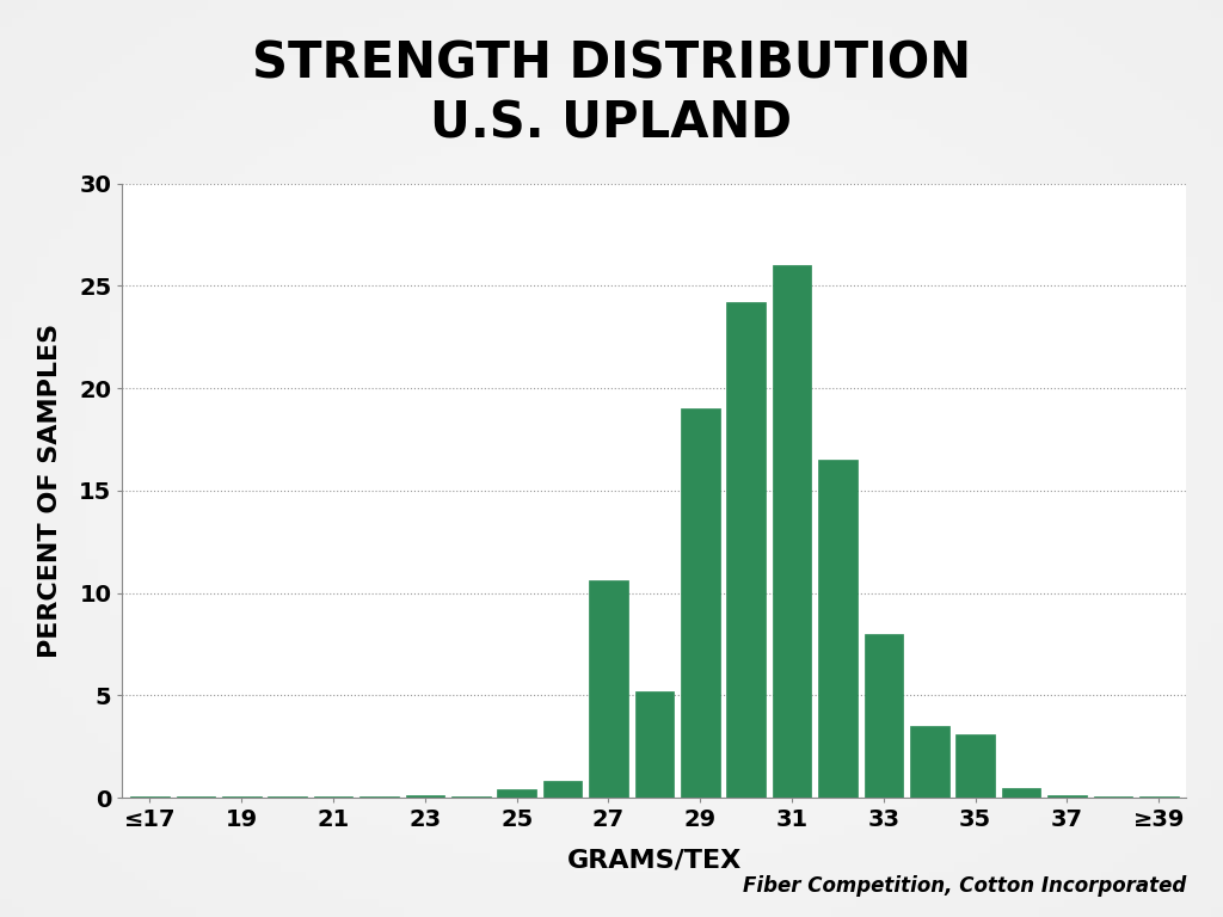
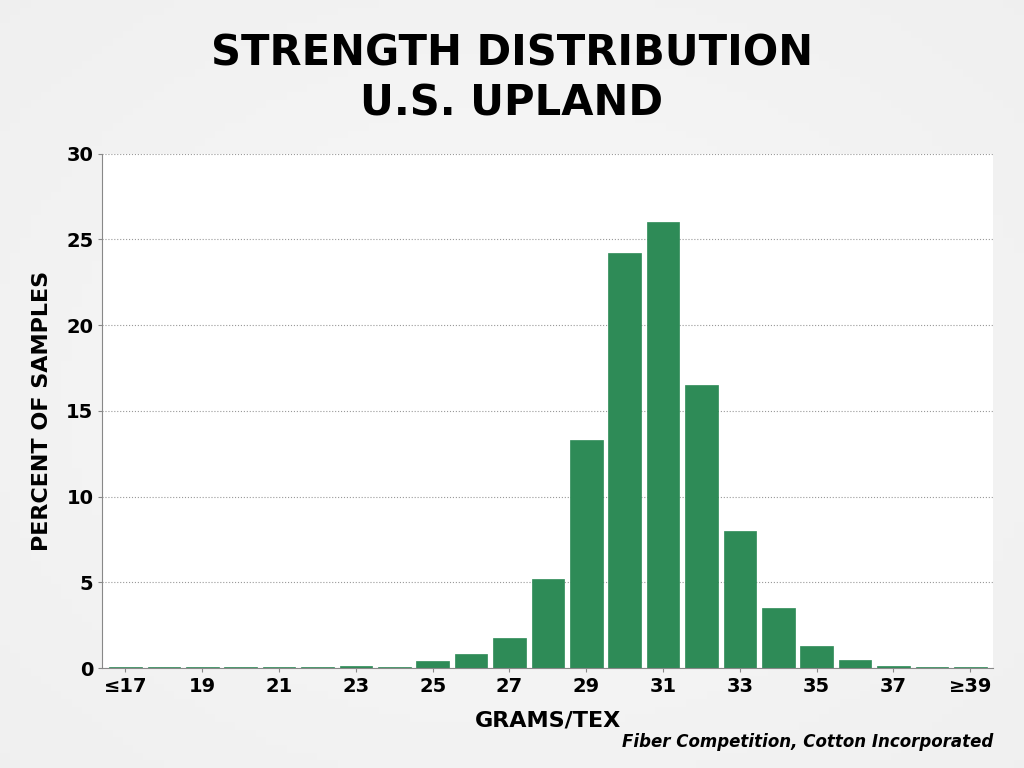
27: 10.6 -> 1.8
29: 19.0 -> 13.3
35: 3.1 -> 1.3
